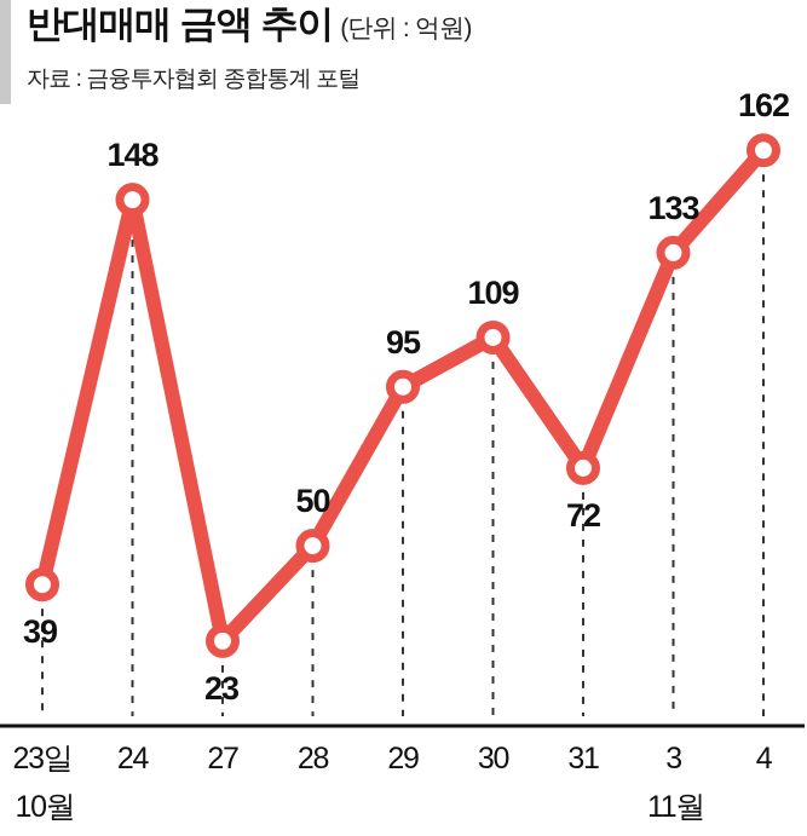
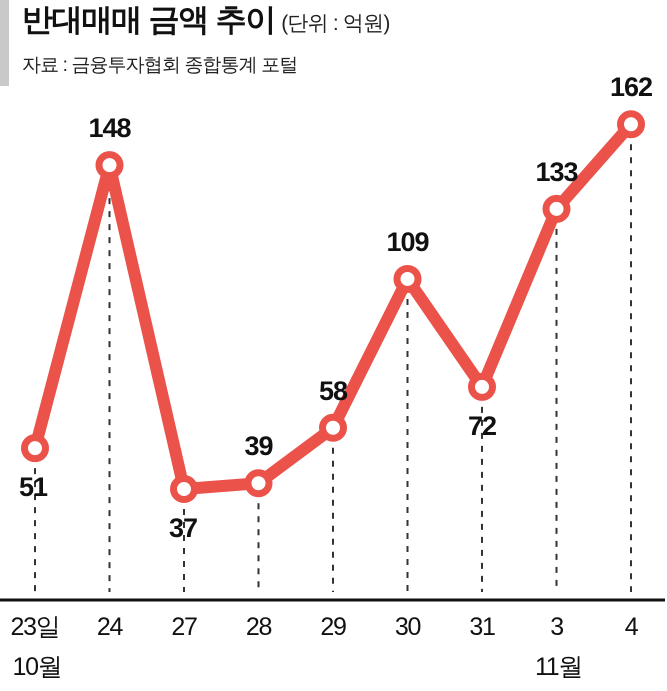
23일: 39 -> 51
27: 23 -> 37
28: 50 -> 39
29: 95 -> 58
